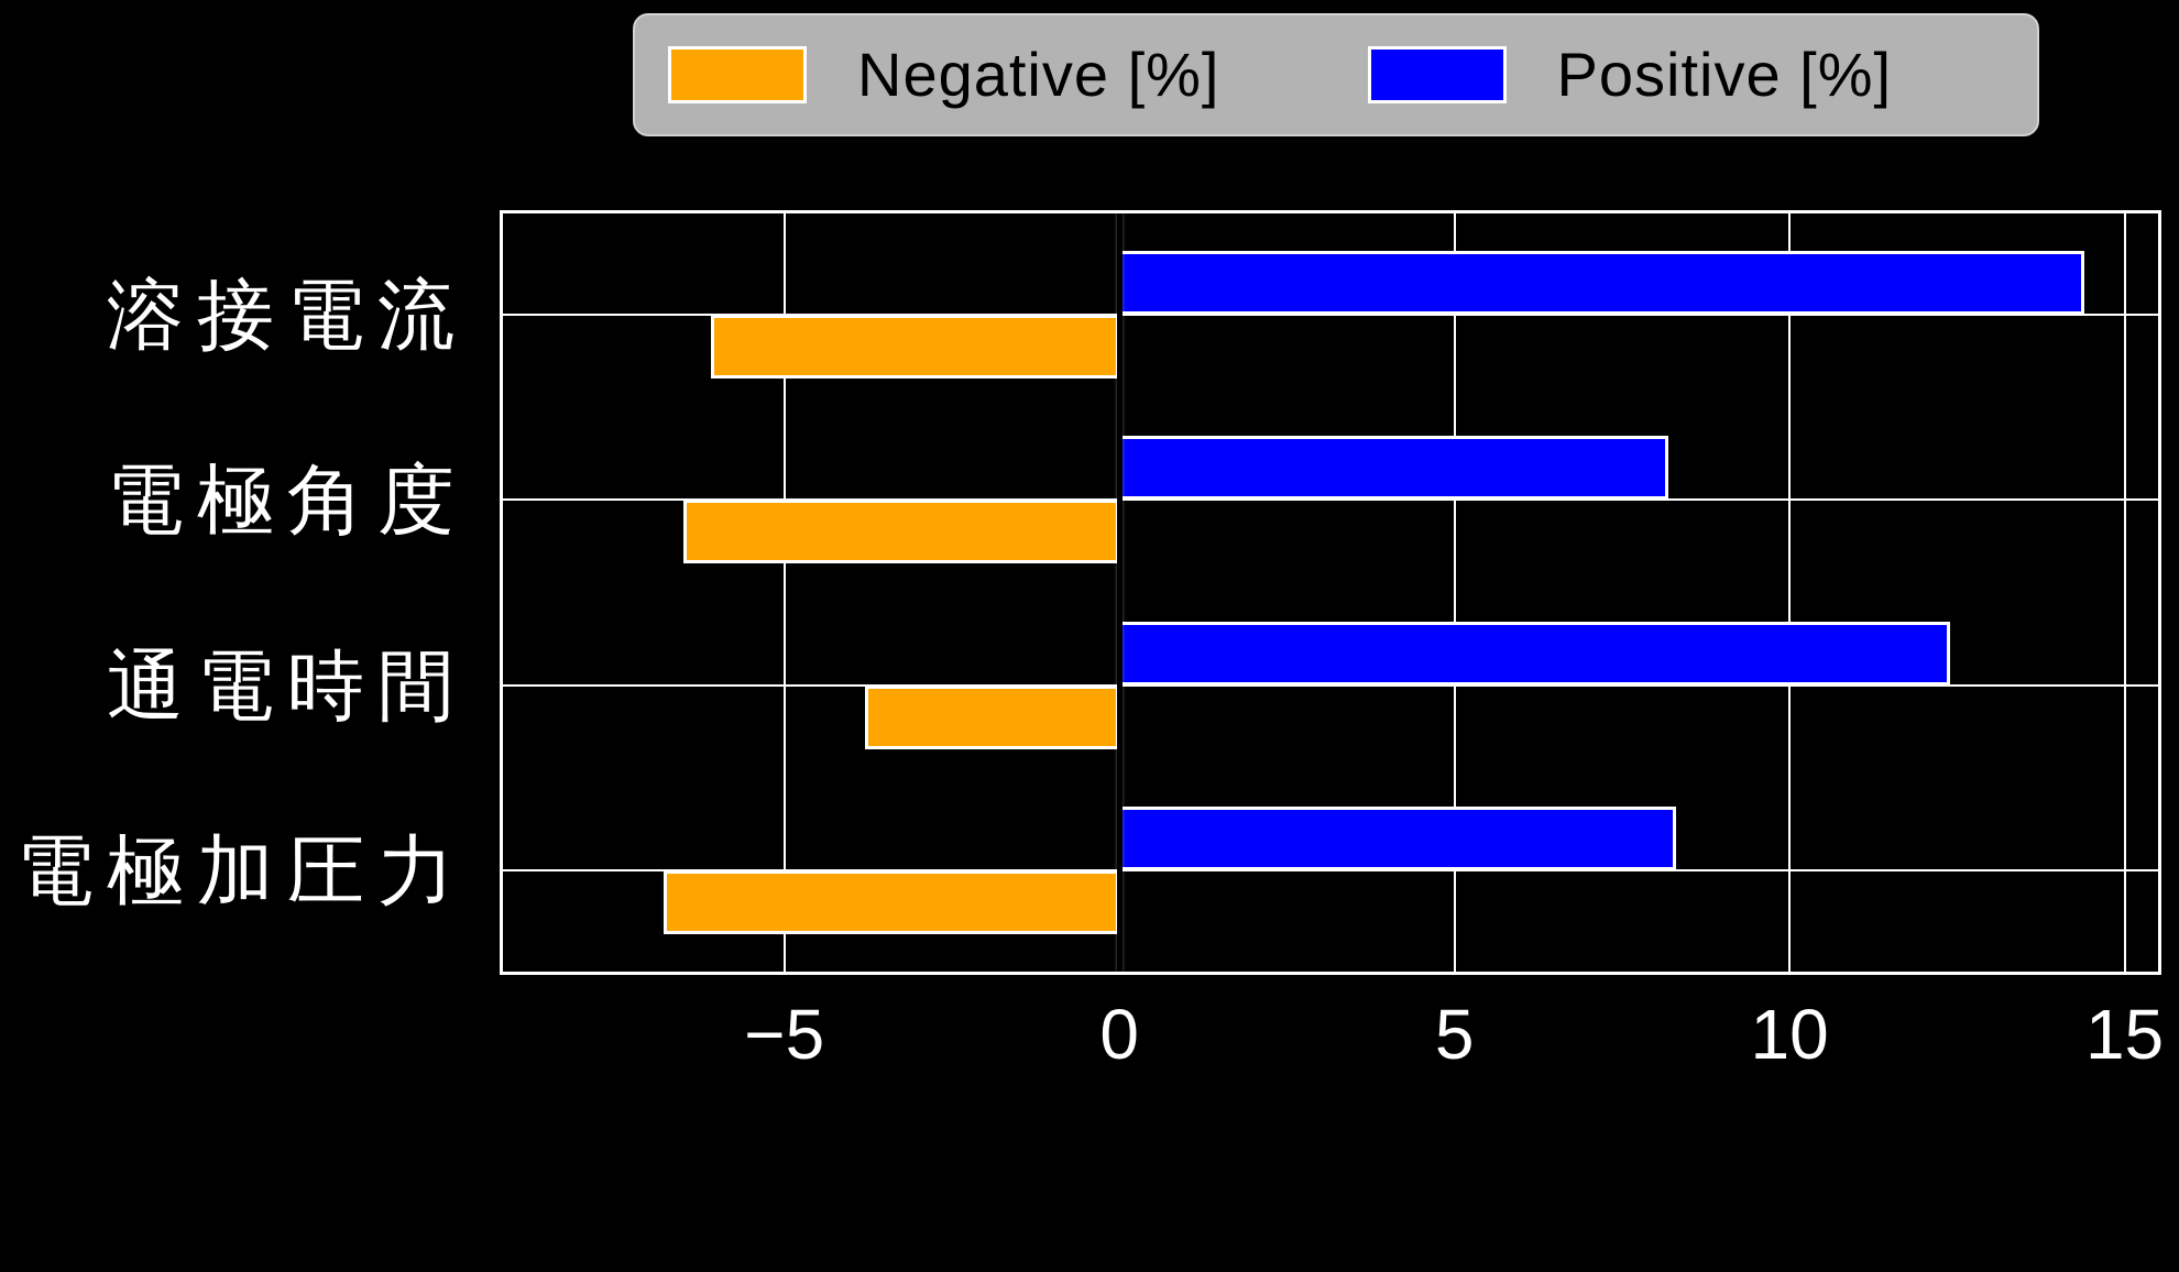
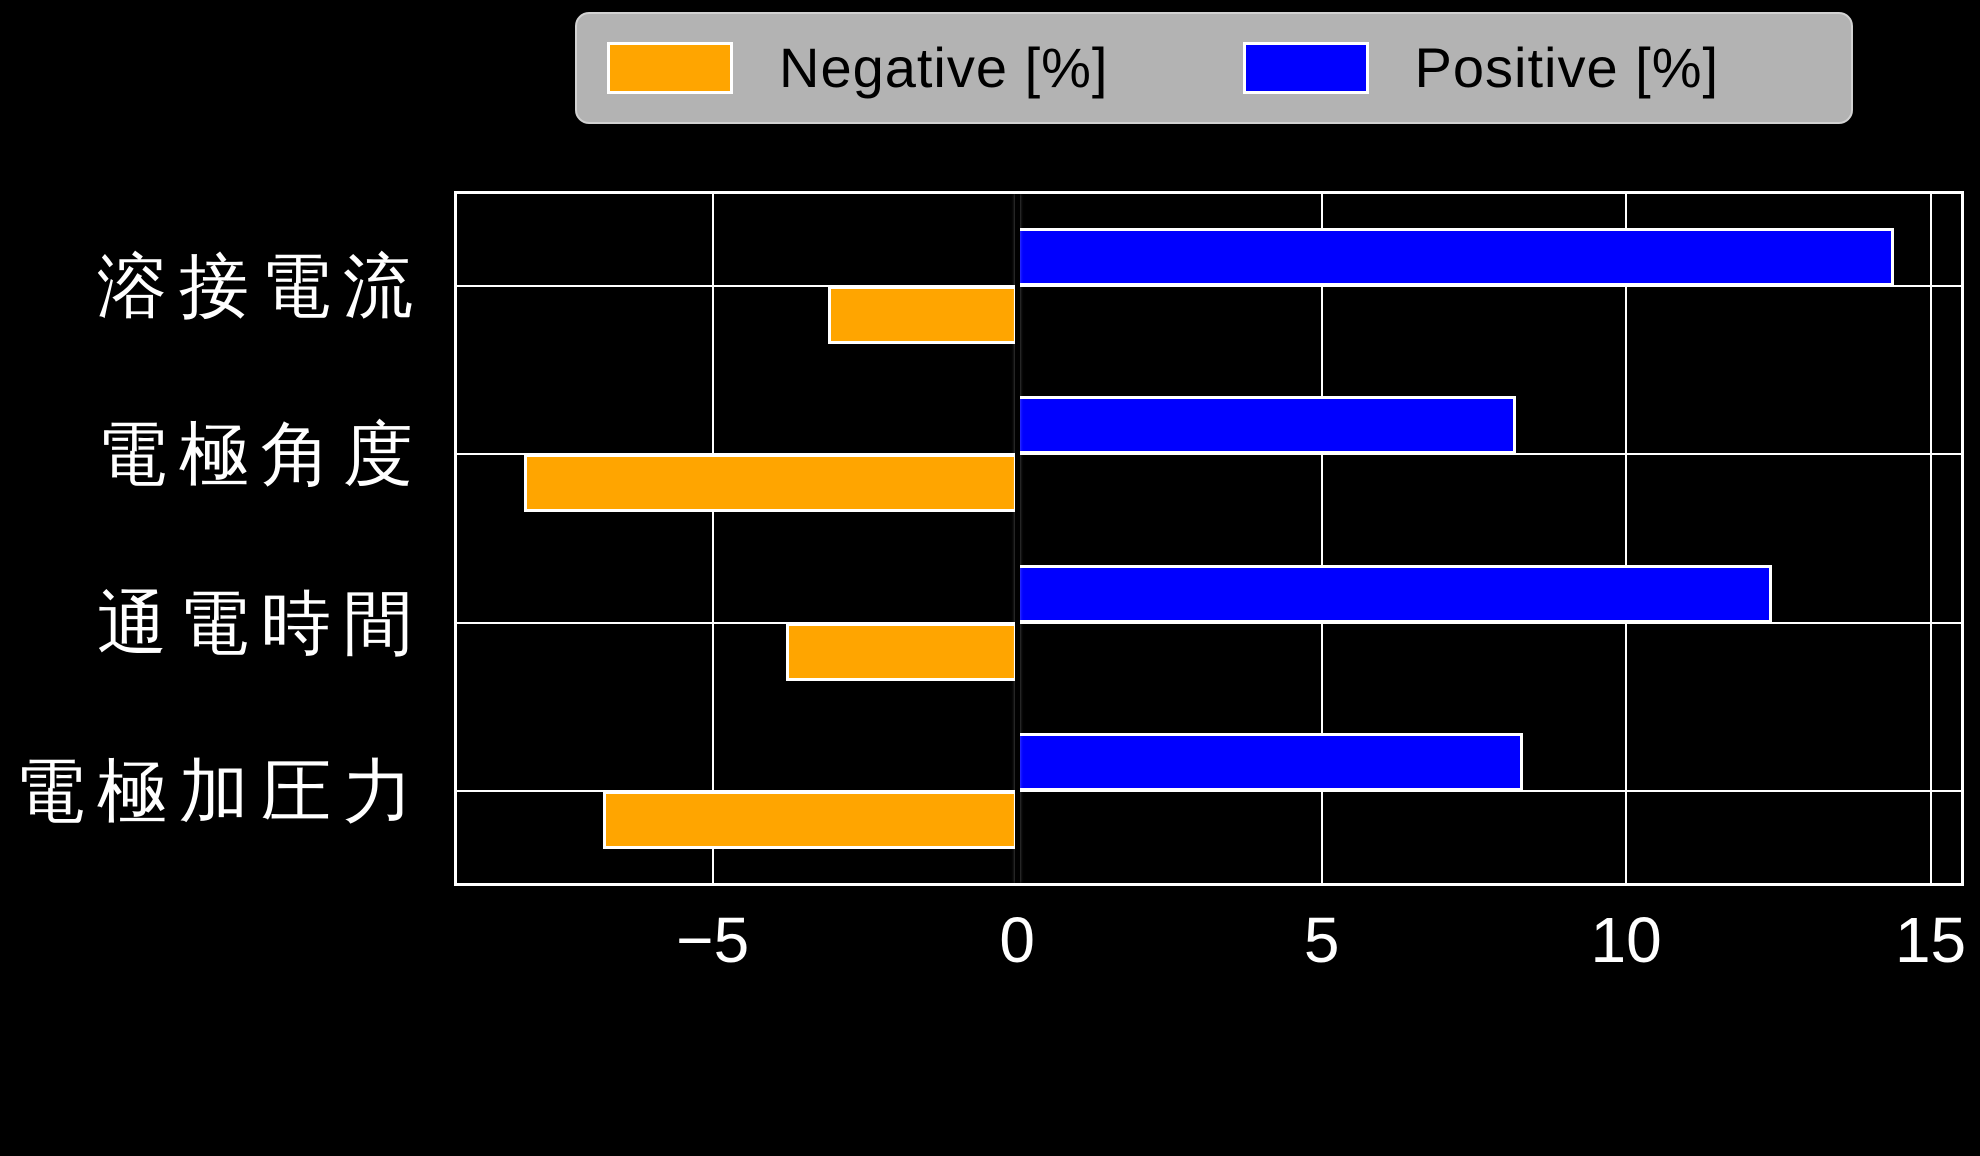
Negative [%]/溶接電流: -6.1 -> -3.1
Negative [%]/電極角度: -6.5 -> -8.1
